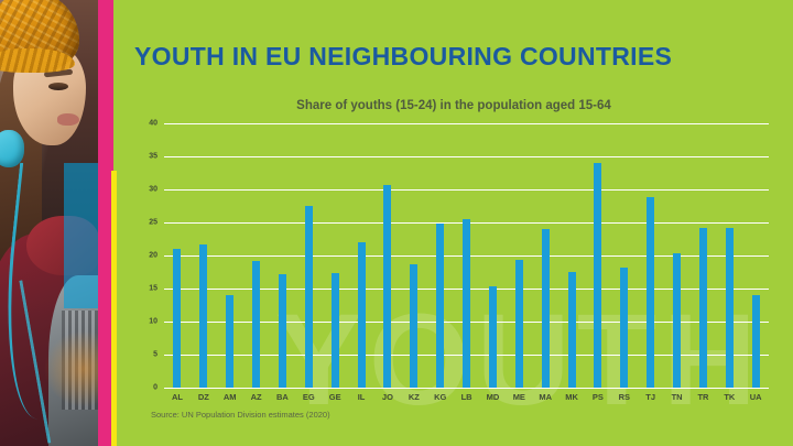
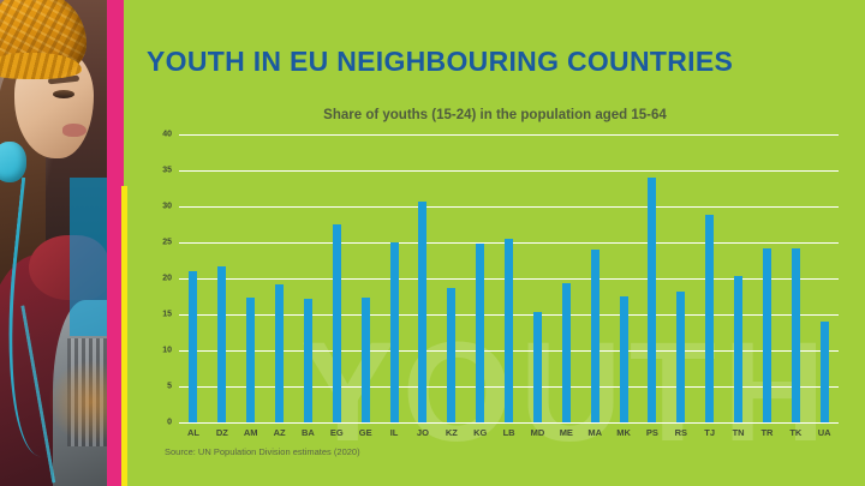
AM: 14 -> 17
IL: 22 -> 25
